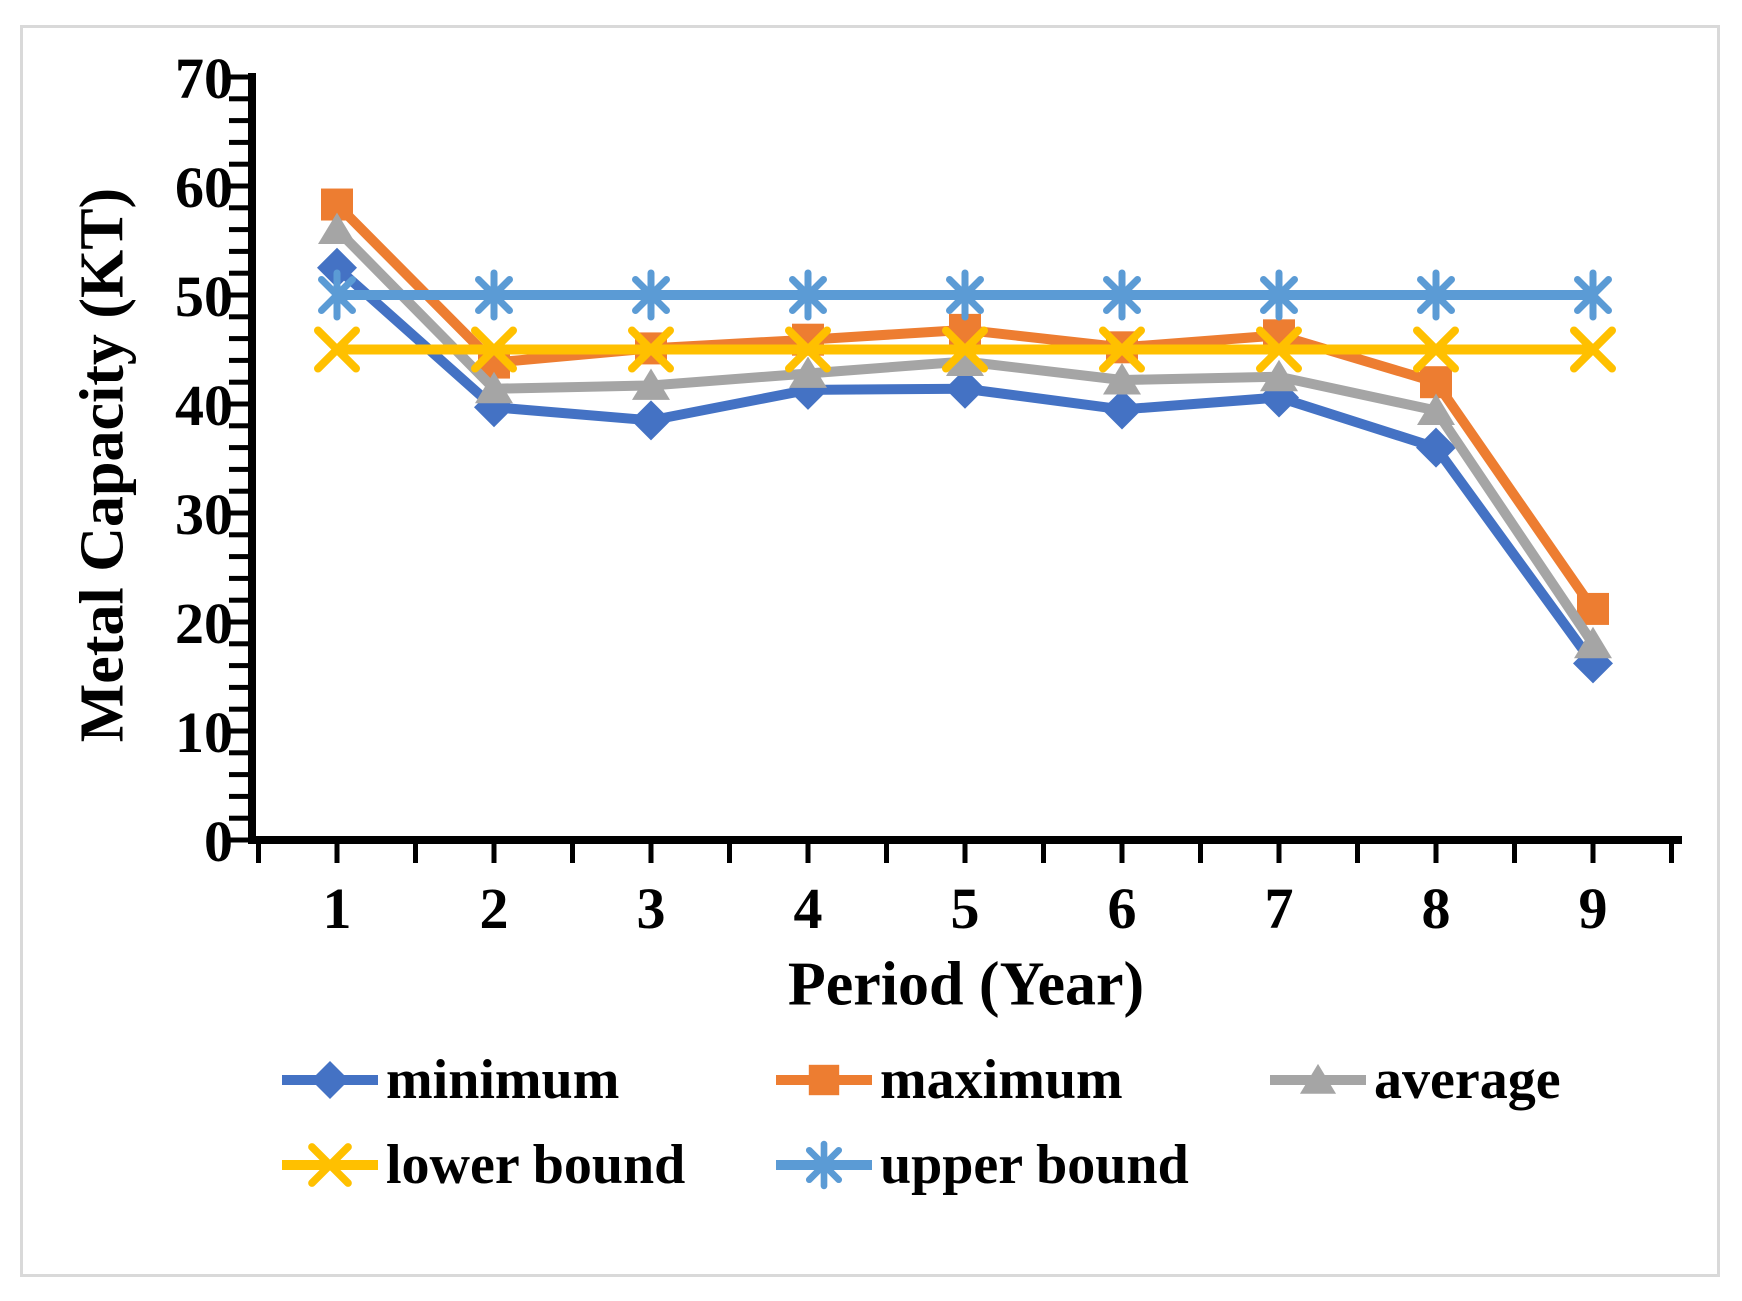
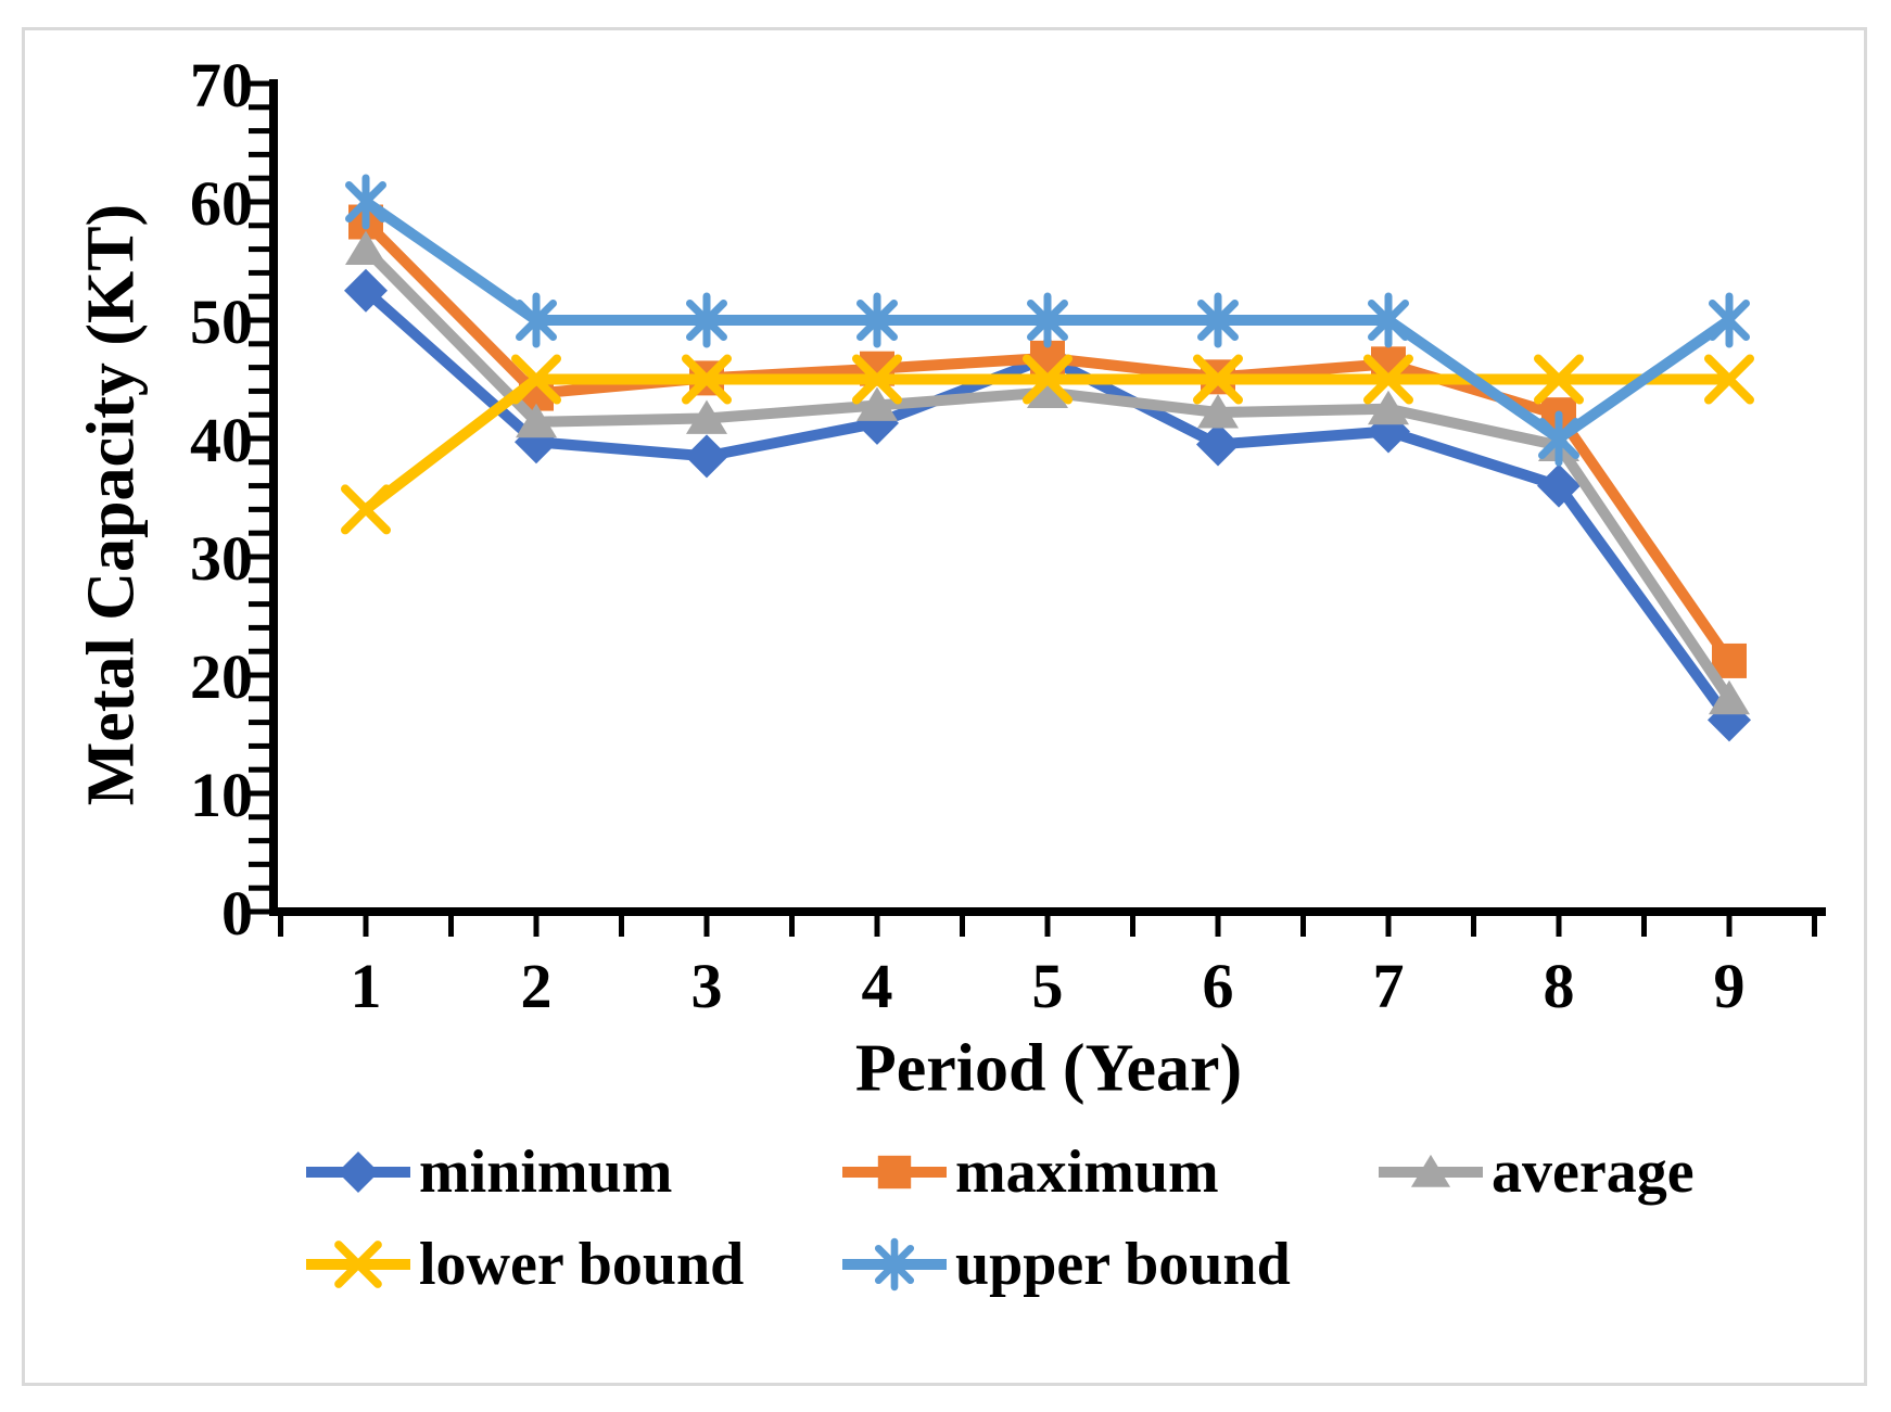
lower bound/1: 45 -> 34
upper bound/1: 50 -> 60
minimum/5: 41.4 -> 46.8
upper bound/8: 50 -> 40
